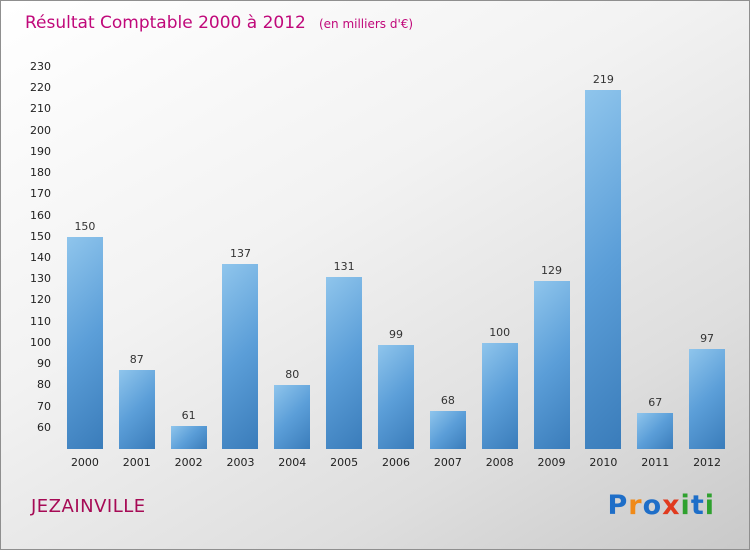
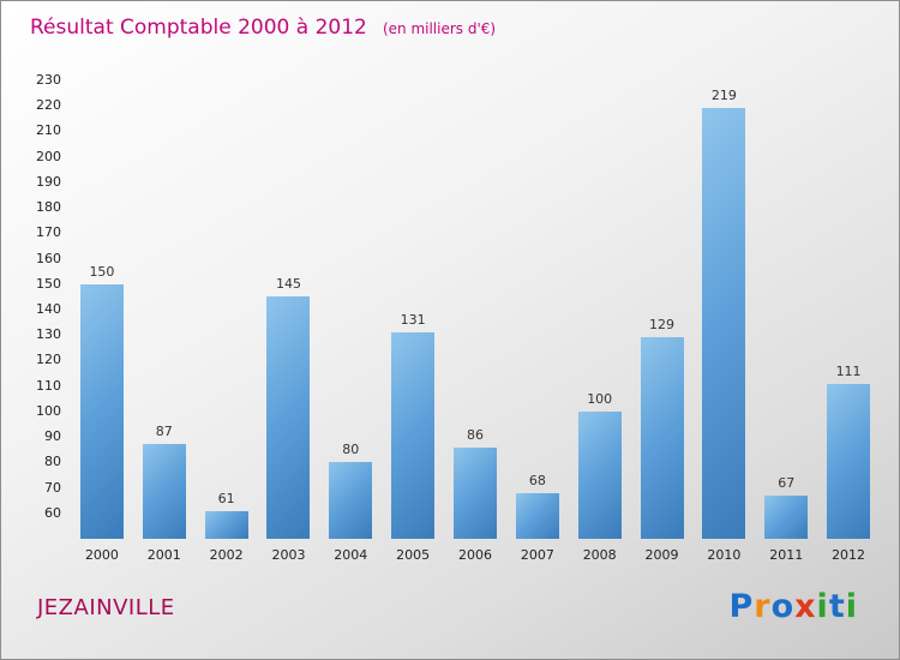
2003: 137 -> 145
2006: 99 -> 86
2012: 97 -> 111
